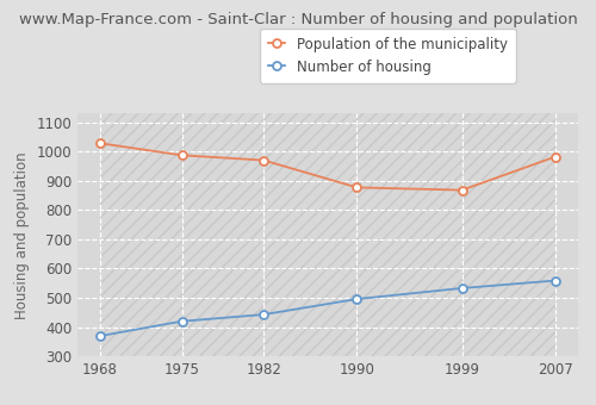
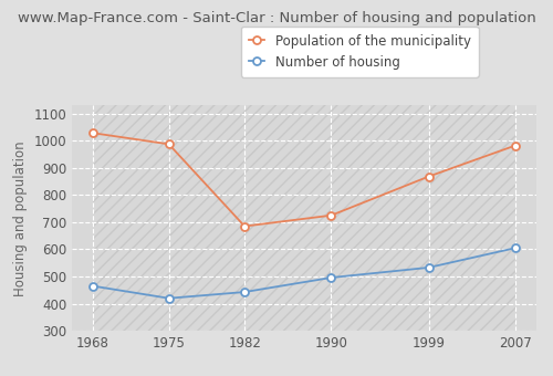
Number of housing/1968: 370 -> 465
Population of the municipality/1982: 970 -> 685
Population of the municipality/1990: 877 -> 725
Number of housing/2007: 559 -> 605
